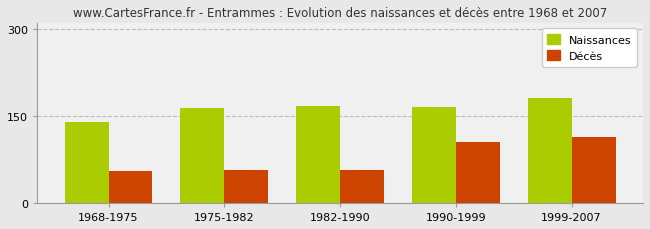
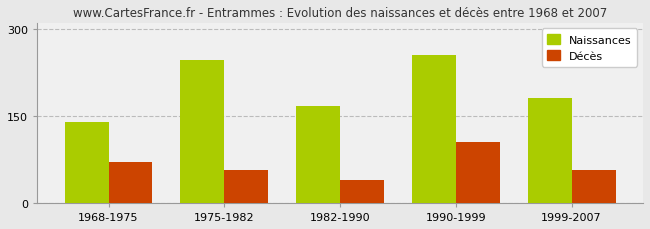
Décès/1968-1975: 55 -> 70
Naissances/1975-1982: 163 -> 246
Décès/1982-1990: 57 -> 40
Naissances/1990-1999: 165 -> 254
Décès/1999-2007: 113 -> 56
